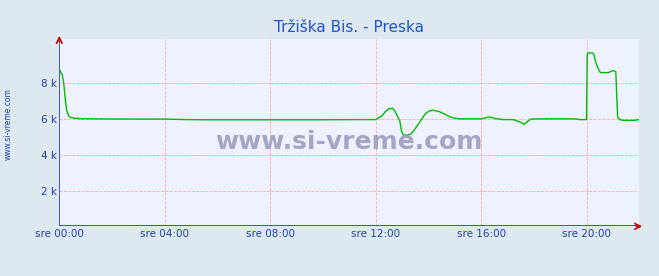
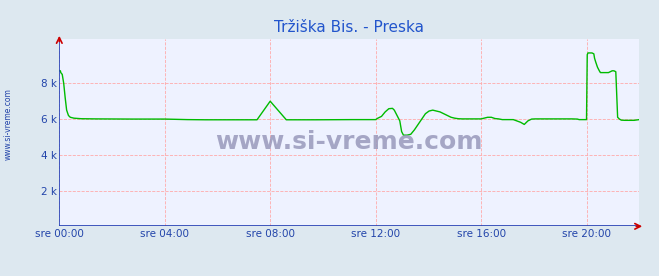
sre 08:00: 6.0 k -> 7.0 k
